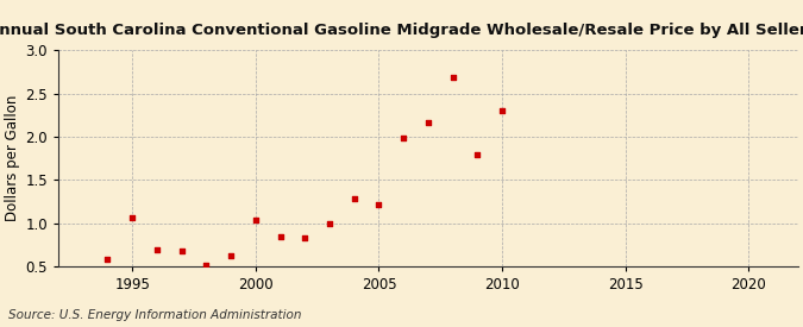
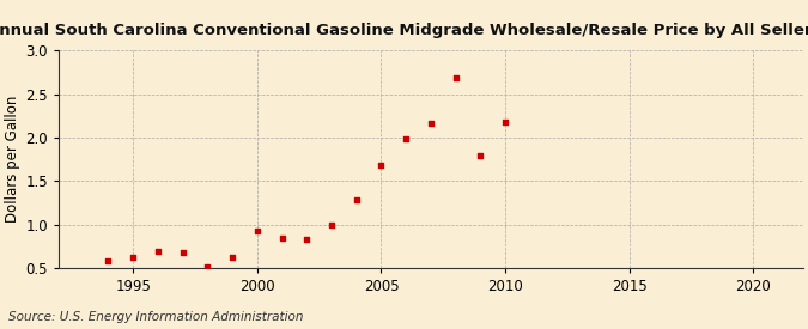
1995: 1.06 -> 0.62
2000: 1.04 -> 0.93
2005: 1.22 -> 1.68
2010: 2.30 -> 2.18
